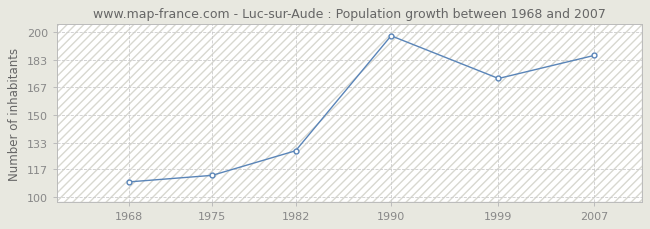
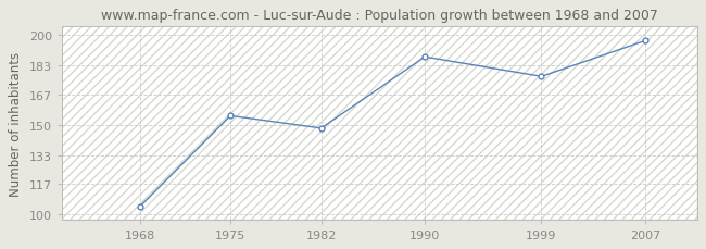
1968: 109 -> 104
1975: 113 -> 155
1982: 128 -> 148
1990: 198 -> 188
1999: 172 -> 177
2007: 186 -> 197
